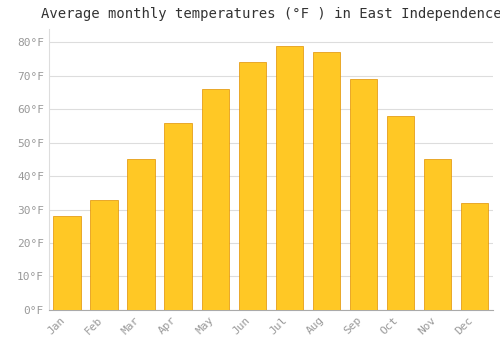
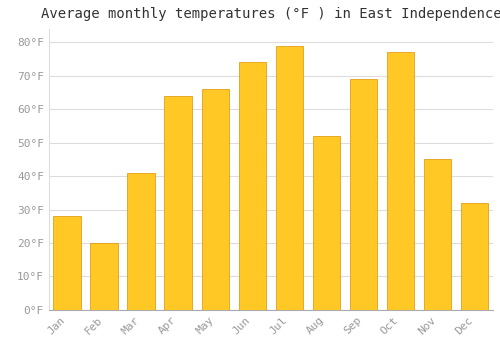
Feb: 33°F -> 20°F
Mar: 45°F -> 41°F
Apr: 56°F -> 64°F
Aug: 77°F -> 52°F
Oct: 58°F -> 77°F
